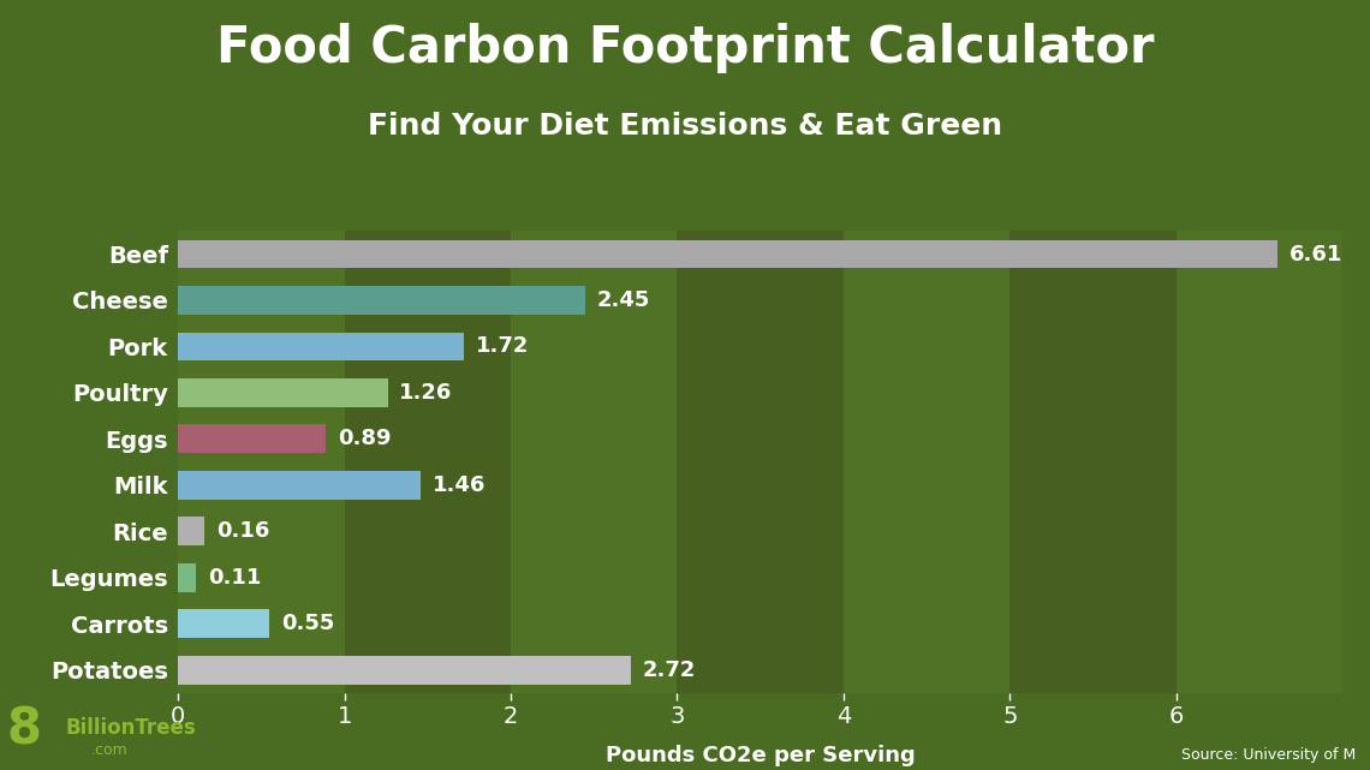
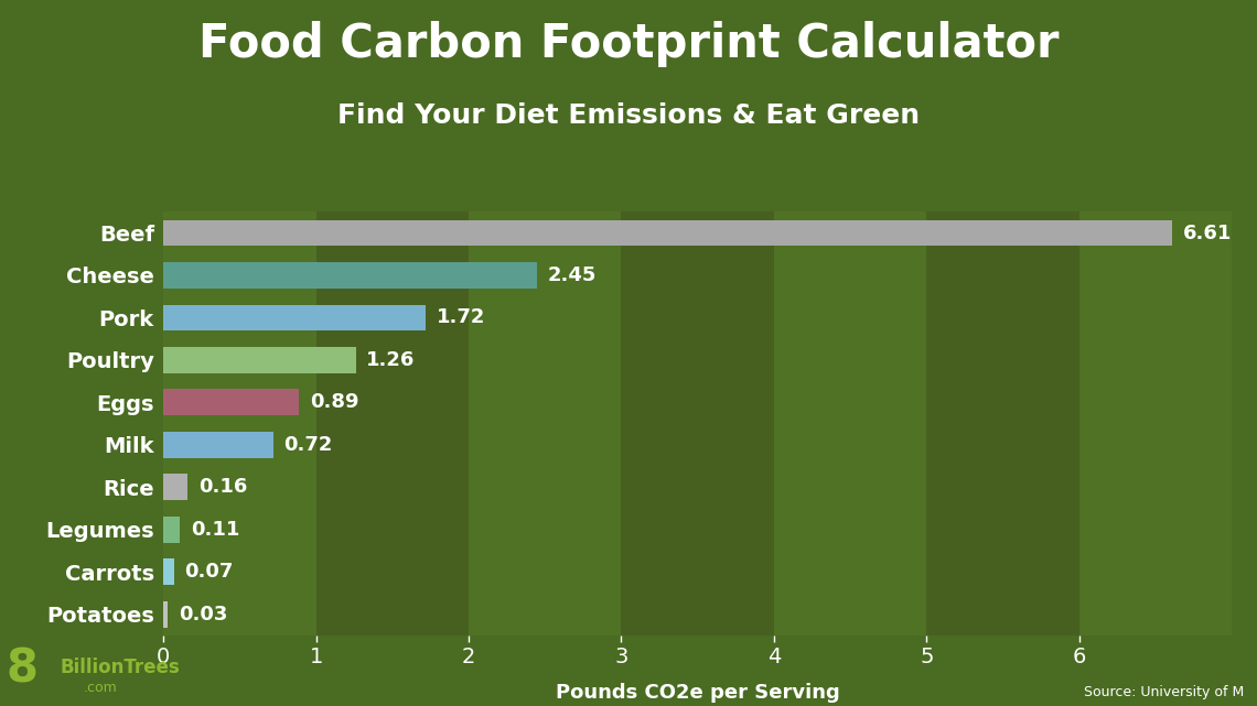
Milk: 1.46 -> 0.72
Carrots: 0.55 -> 0.07
Potatoes: 2.72 -> 0.03
